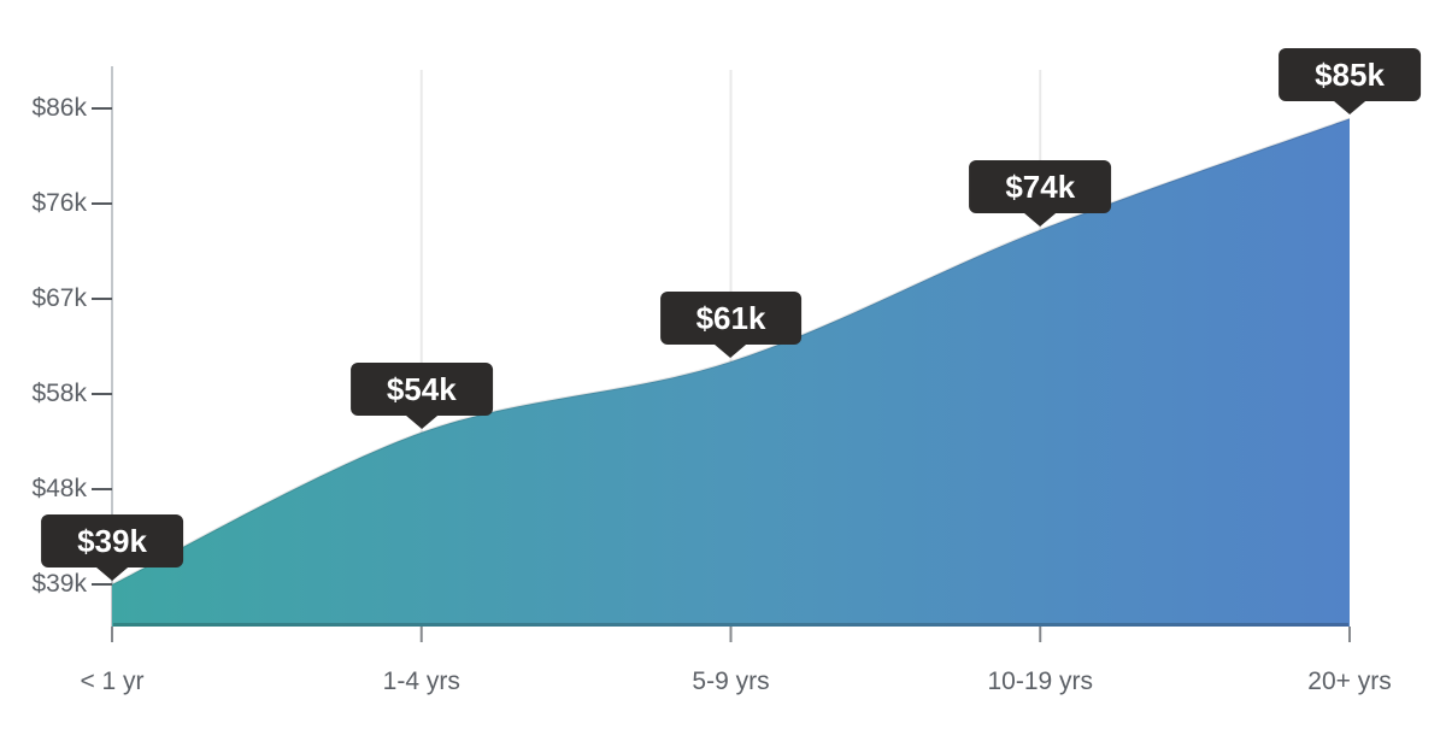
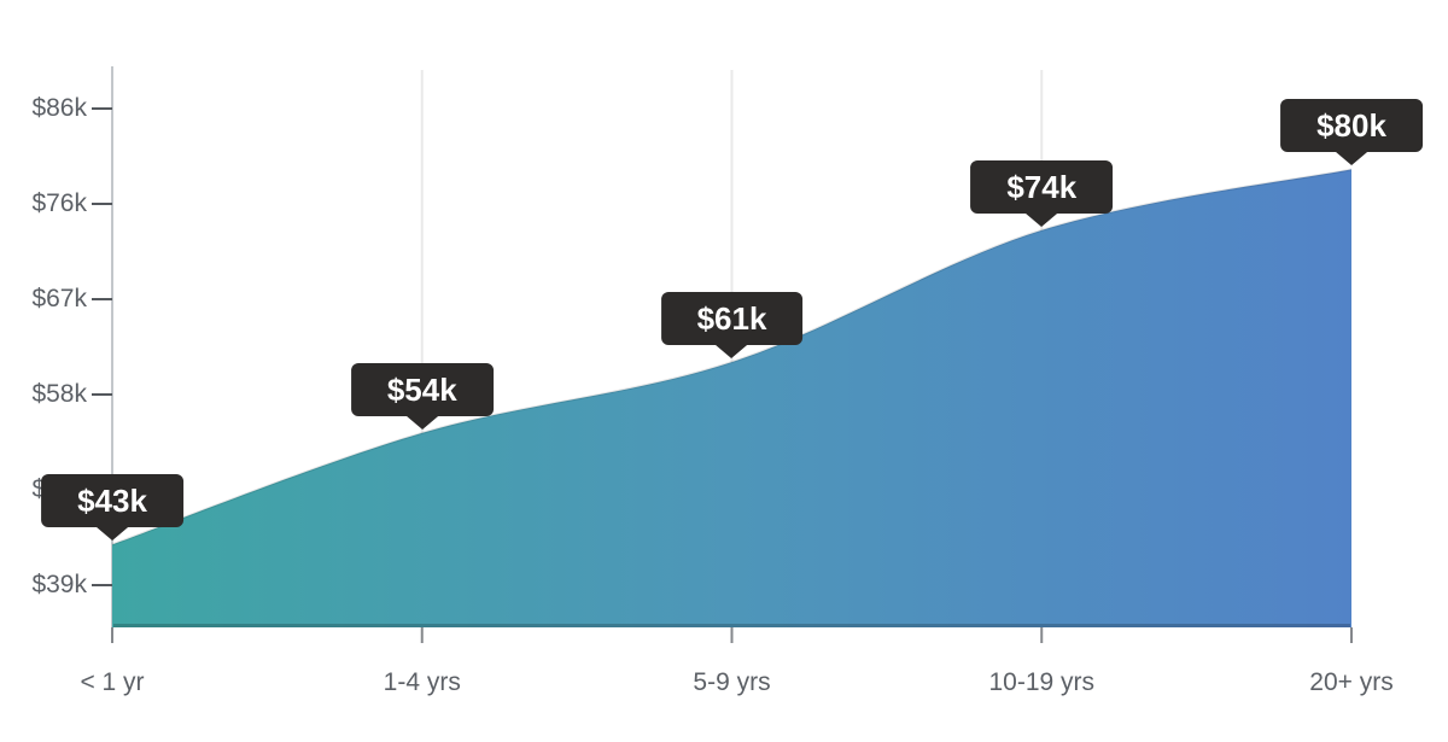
< 1 yr: $39k -> $43k
20+ yrs: $85k -> $80k
